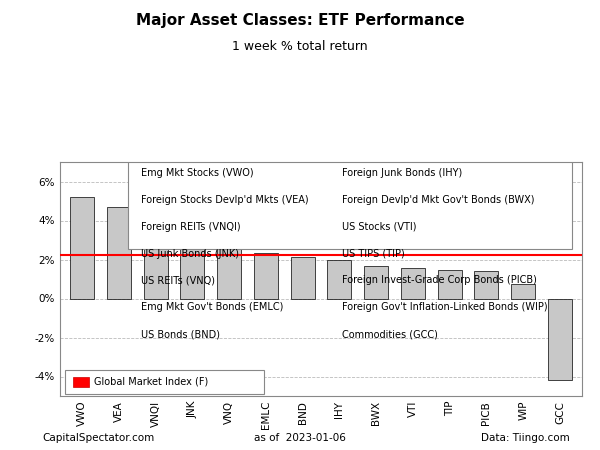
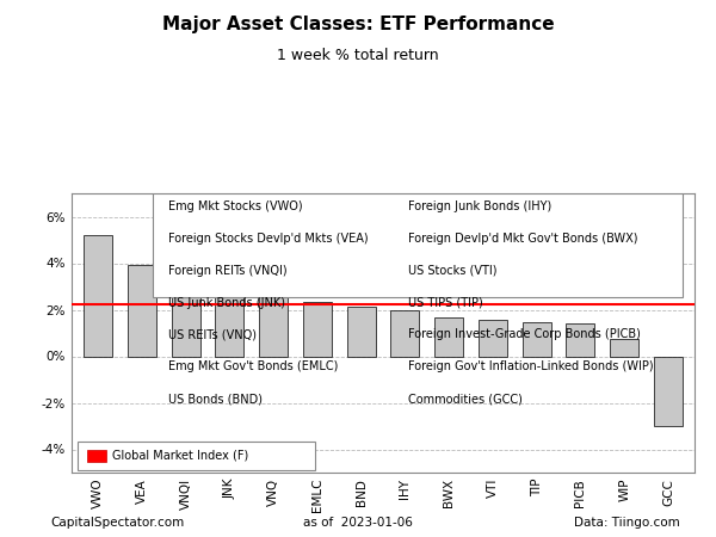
VEA: 4.7% -> 3.9%
GCC: -4.2% -> -3.0%
